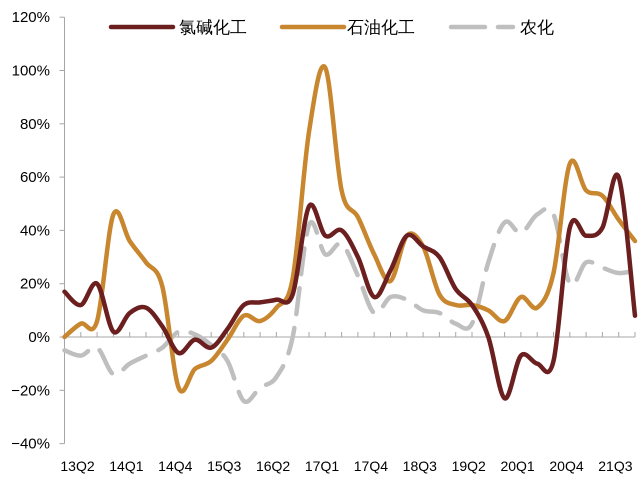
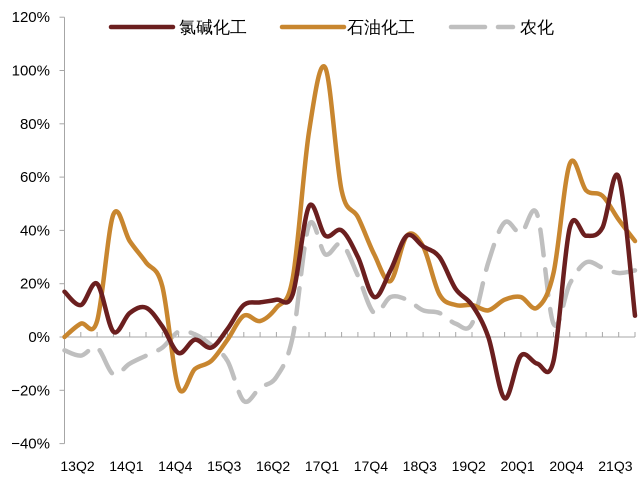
石油化工/20Q1: 6% -> 14%
农化/20Q4: 46% -> 5%
